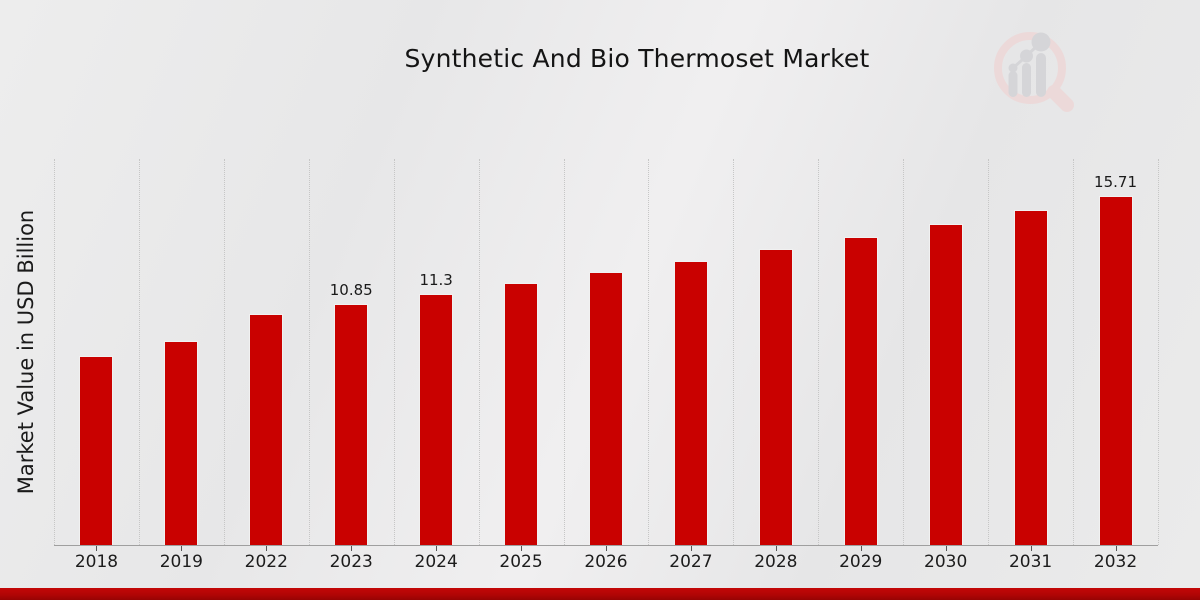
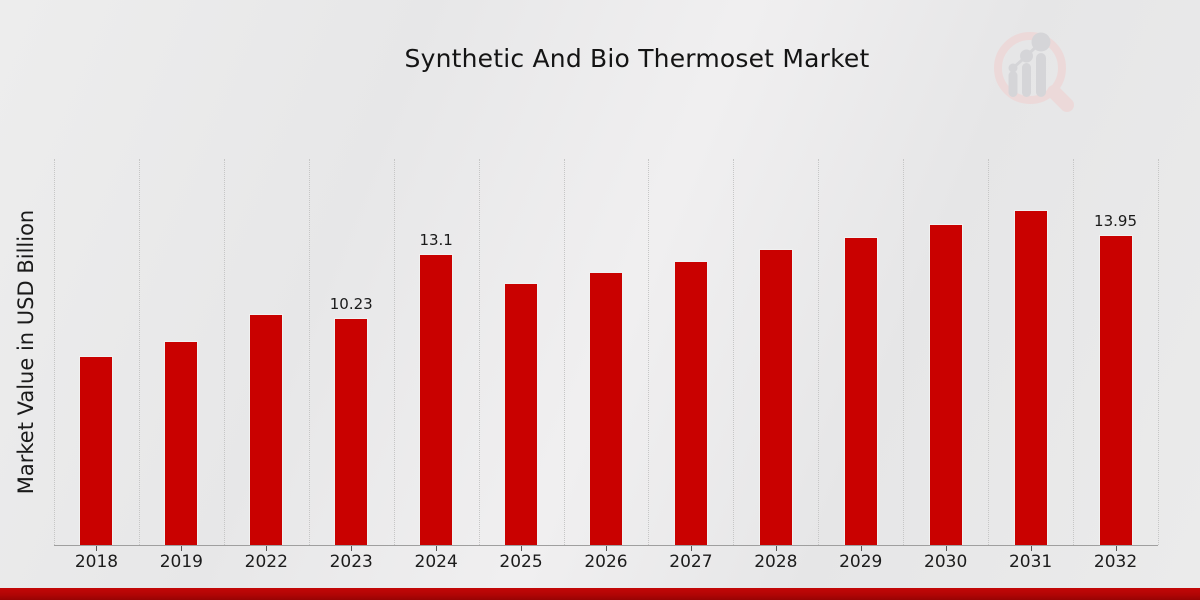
2023: 10.85 -> 10.23
2024: 11.3 -> 13.1
2032: 15.71 -> 13.95
